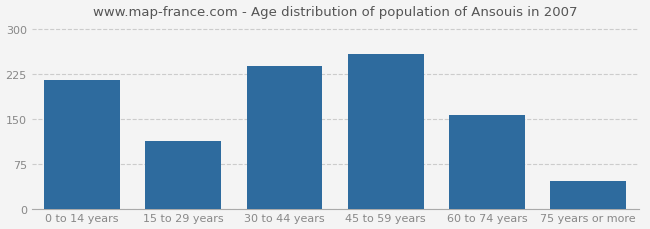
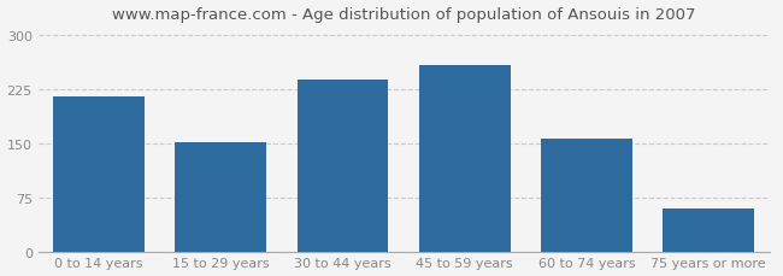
15 to 29 years: 112 -> 152
75 years or more: 46 -> 60
